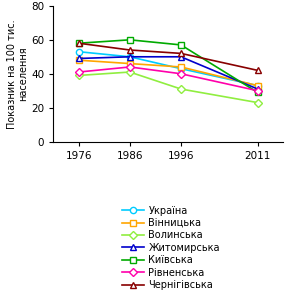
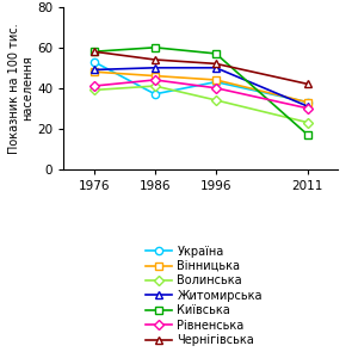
Україна/1986: 50 -> 37
Волинська/1996: 31 -> 34
Київська/2011: 29 -> 17
